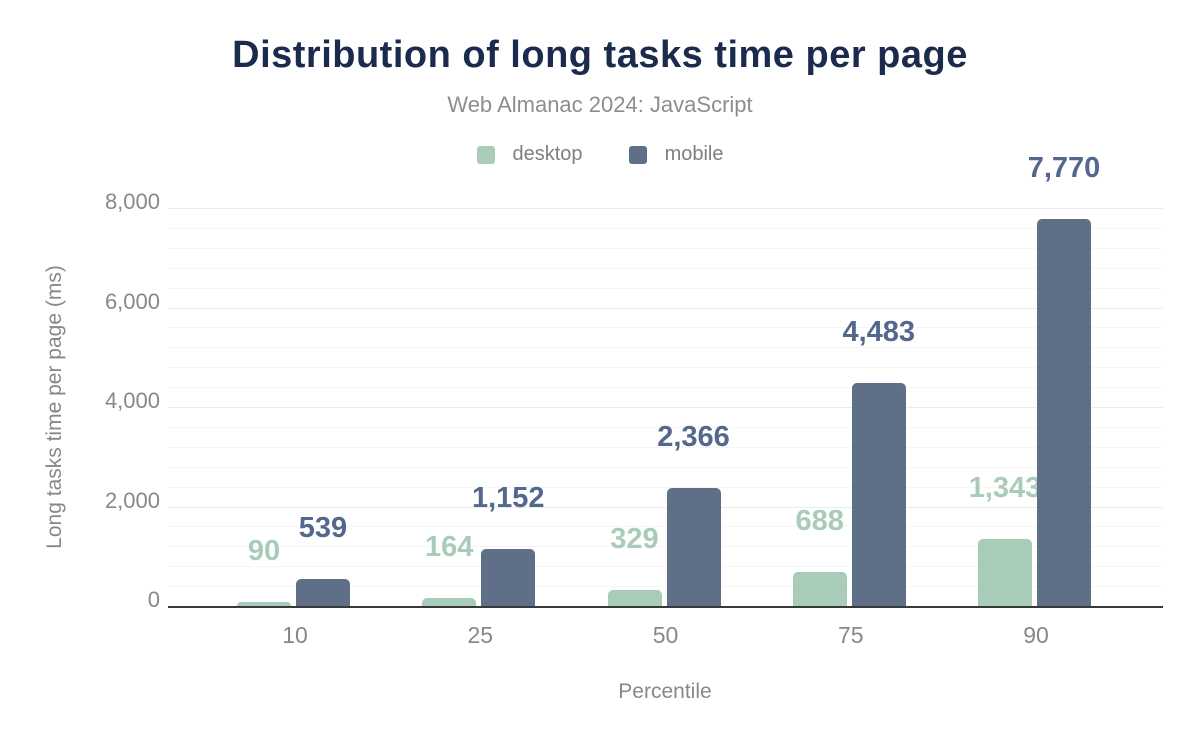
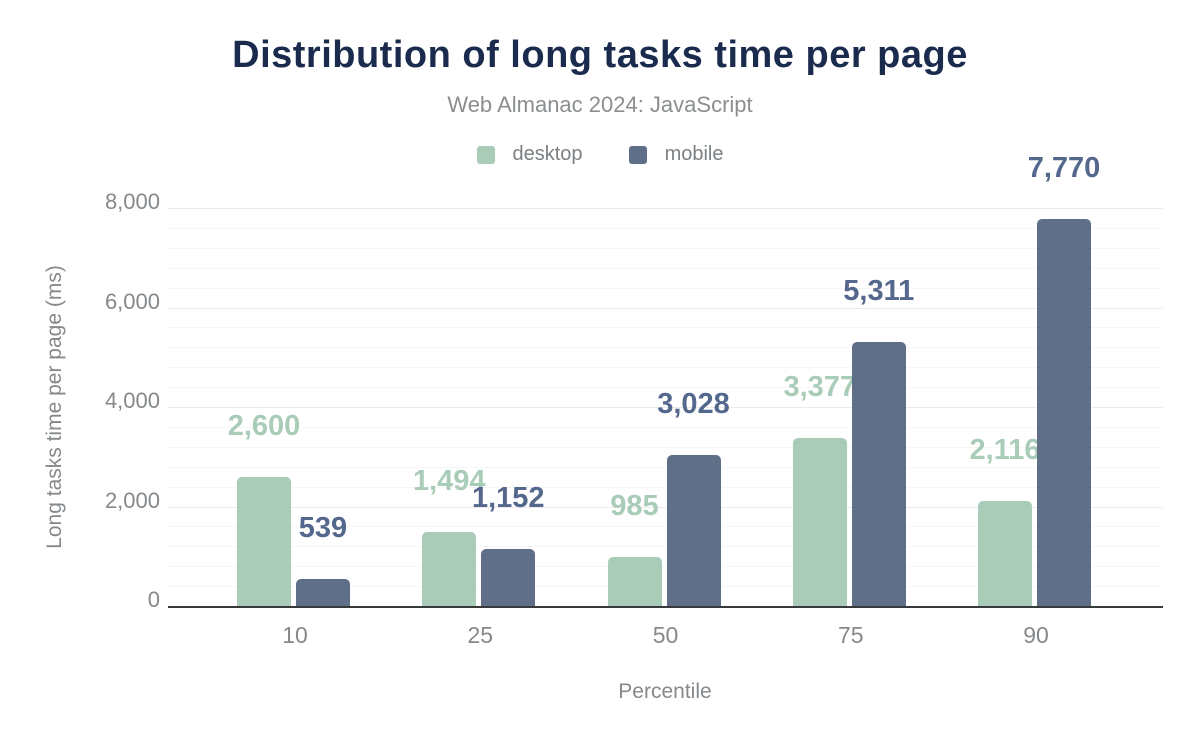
desktop/10: 90 -> 2,600
desktop/25: 164 -> 1,494
desktop/50: 329 -> 985
mobile/50: 2,366 -> 3,028
desktop/75: 688 -> 3,377
mobile/75: 4,483 -> 5,311
desktop/90: 1,343 -> 2,116
